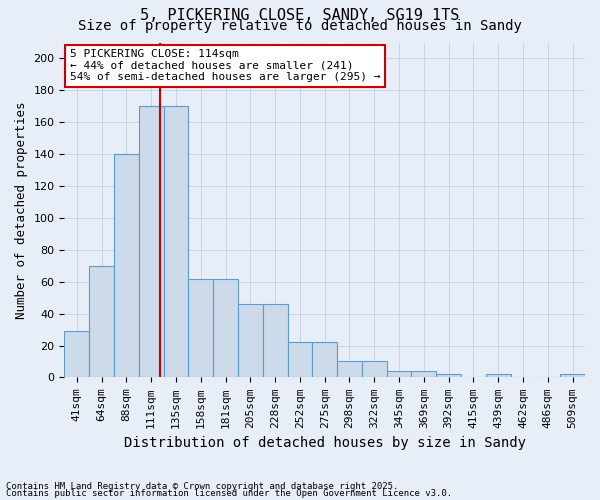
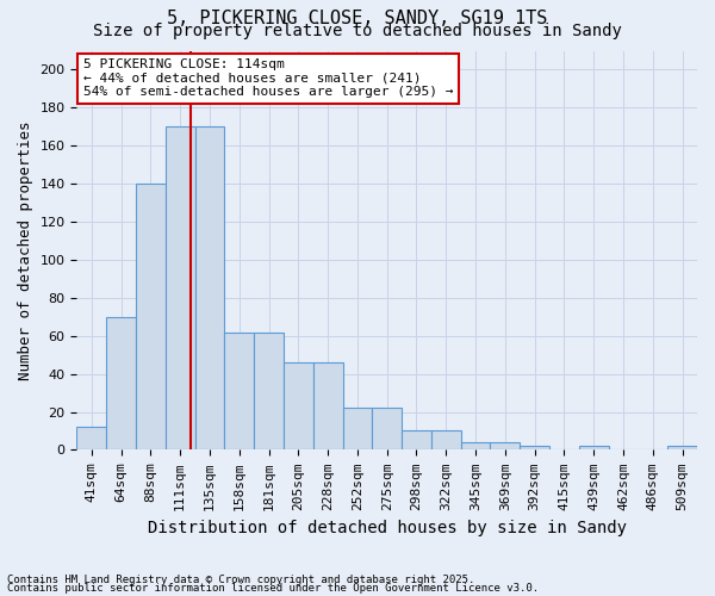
41sqm: 29 -> 12
